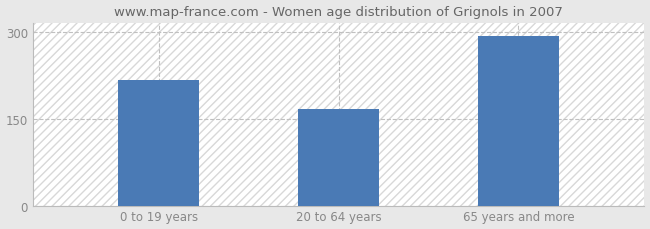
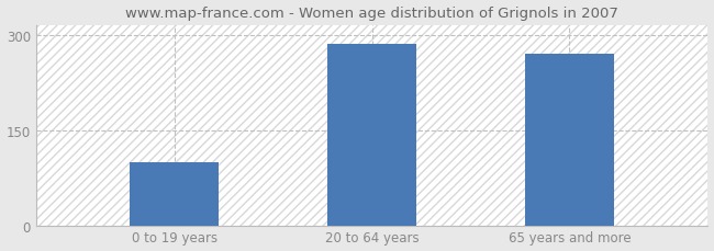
0 to 19 years: 216 -> 100
20 to 64 years: 166 -> 285
65 years and more: 292 -> 270
